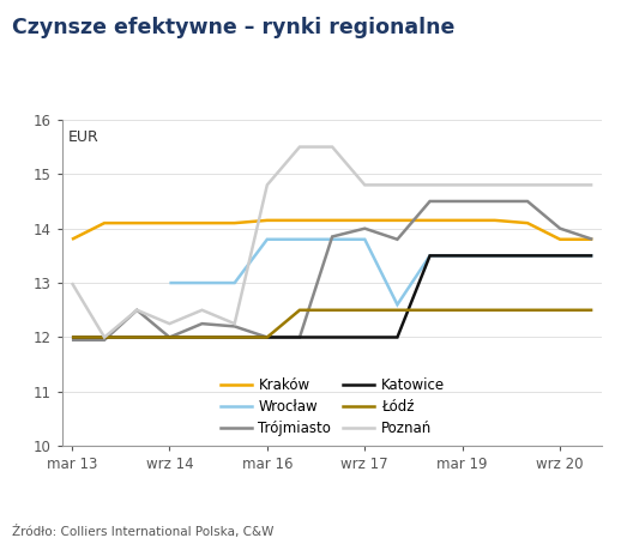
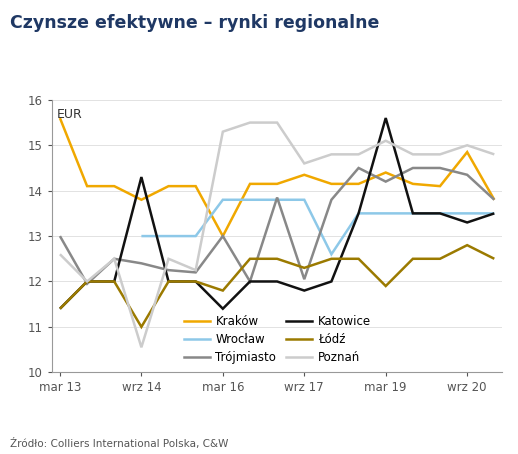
Kraków/mar 13: 13.80 -> 15.60
Trójmiasto/mar 13: 11.95 -> 13.00
Katowice/mar 13: 12.0 -> 11.4
Łódź/mar 13: 12.0 -> 11.4
Poznań/mar 13: 13.00 -> 12.60
Kraków/wrz 14: 14.10 -> 13.80
Trójmiasto/wrz 14: 12.00 -> 12.40
Katowice/wrz 14: 12.0 -> 14.3
Łódź/wrz 14: 12.0 -> 11.0
Poznań/wrz 14: 12.25 -> 10.55
Kraków/mar 16: 14.15 -> 13.00
Trójmiasto/mar 16: 12.00 -> 13.00
Katowice/mar 16: 12.0 -> 11.4
Łódź/mar 16: 12.0 -> 11.8
Poznań/mar 16: 14.80 -> 15.30
Kraków/wrz 17: 14.15 -> 14.35
Trójmiasto/wrz 17: 14.00 -> 12.05
Katowice/wrz 17: 12.0 -> 11.8
Łódź/wrz 17: 12.5 -> 12.3
Poznań/wrz 17: 14.80 -> 14.60
Kraków/mar 19: 14.15 -> 14.40
Trójmiasto/mar 19: 14.50 -> 14.20
Katowice/mar 19: 13.5 -> 15.6
Łódź/mar 19: 12.5 -> 11.9
Poznań/mar 19: 14.80 -> 15.10
Kraków/wrz 20: 13.80 -> 14.85
Trójmiasto/wrz 20: 14.00 -> 14.35
Katowice/wrz 20: 13.5 -> 13.3
Łódź/wrz 20: 12.5 -> 12.8
Poznań/wrz 20: 14.80 -> 15.00
